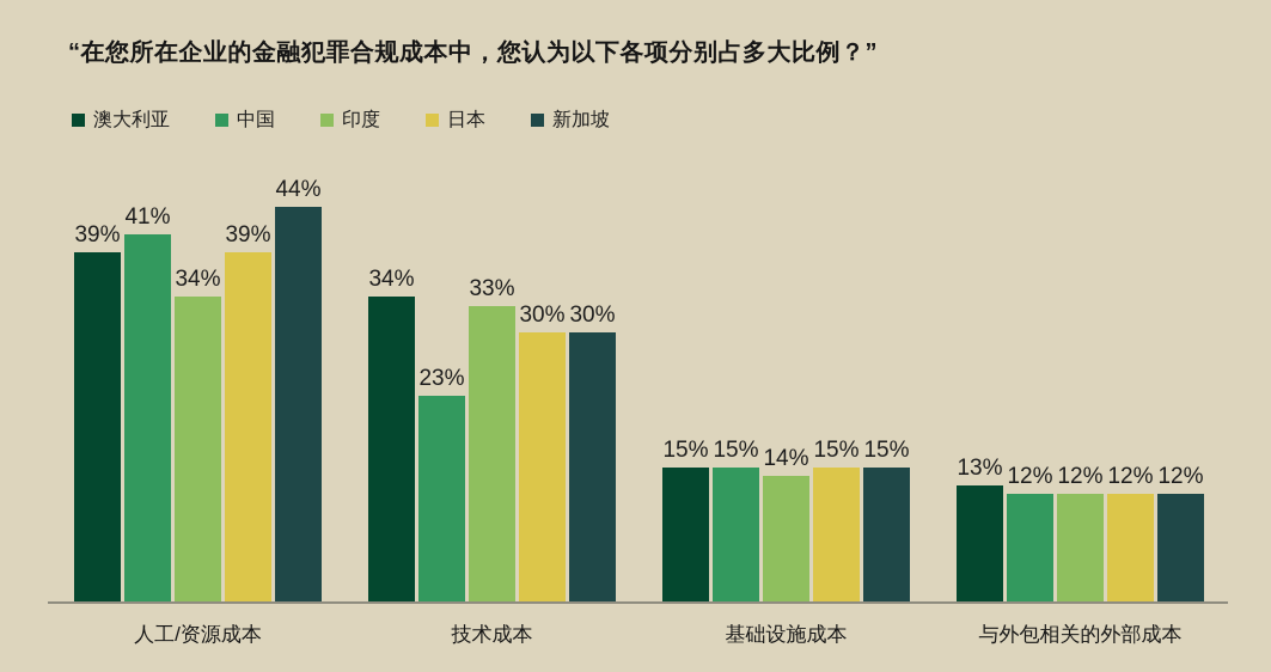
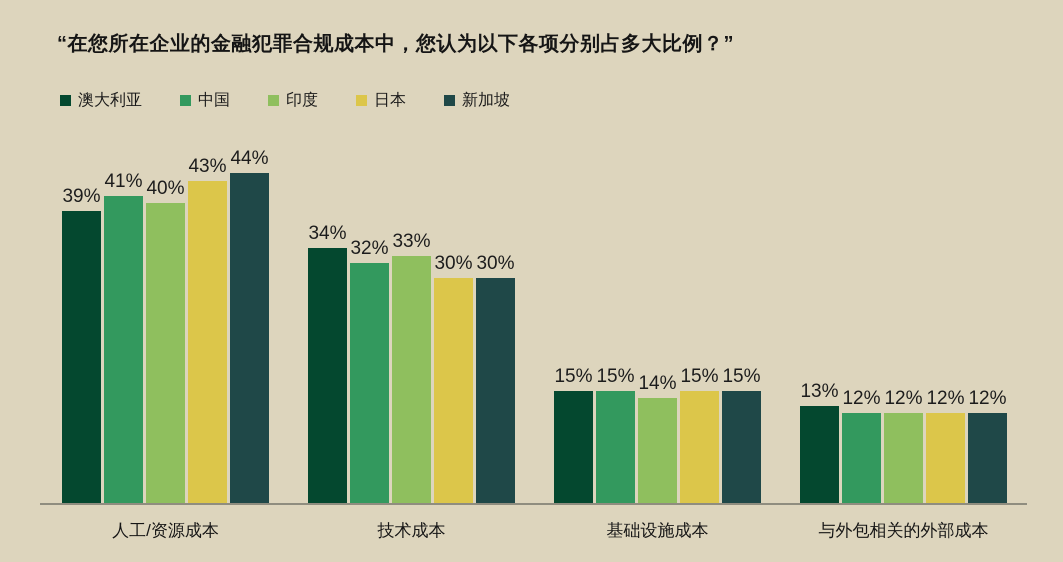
印度/人工/资源成本: 34% -> 40%
日本/人工/资源成本: 39% -> 43%
中国/技术成本: 23% -> 32%
